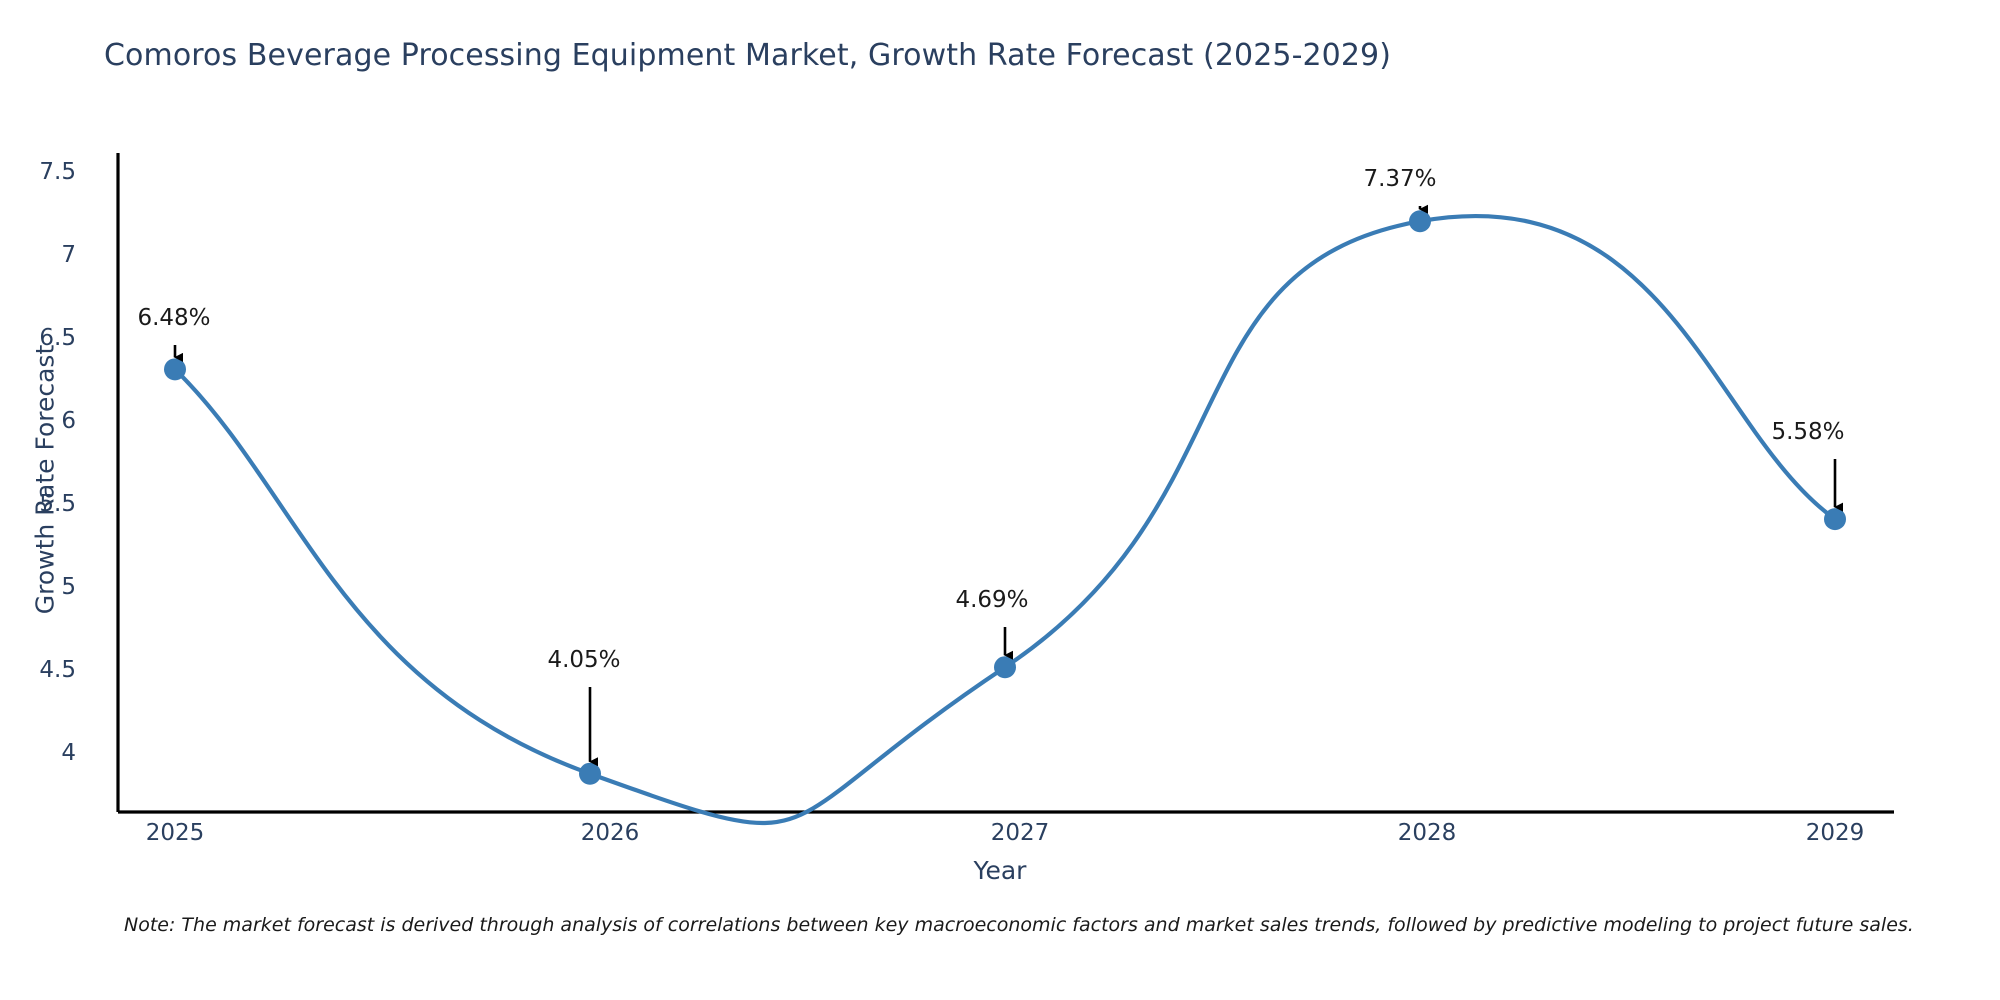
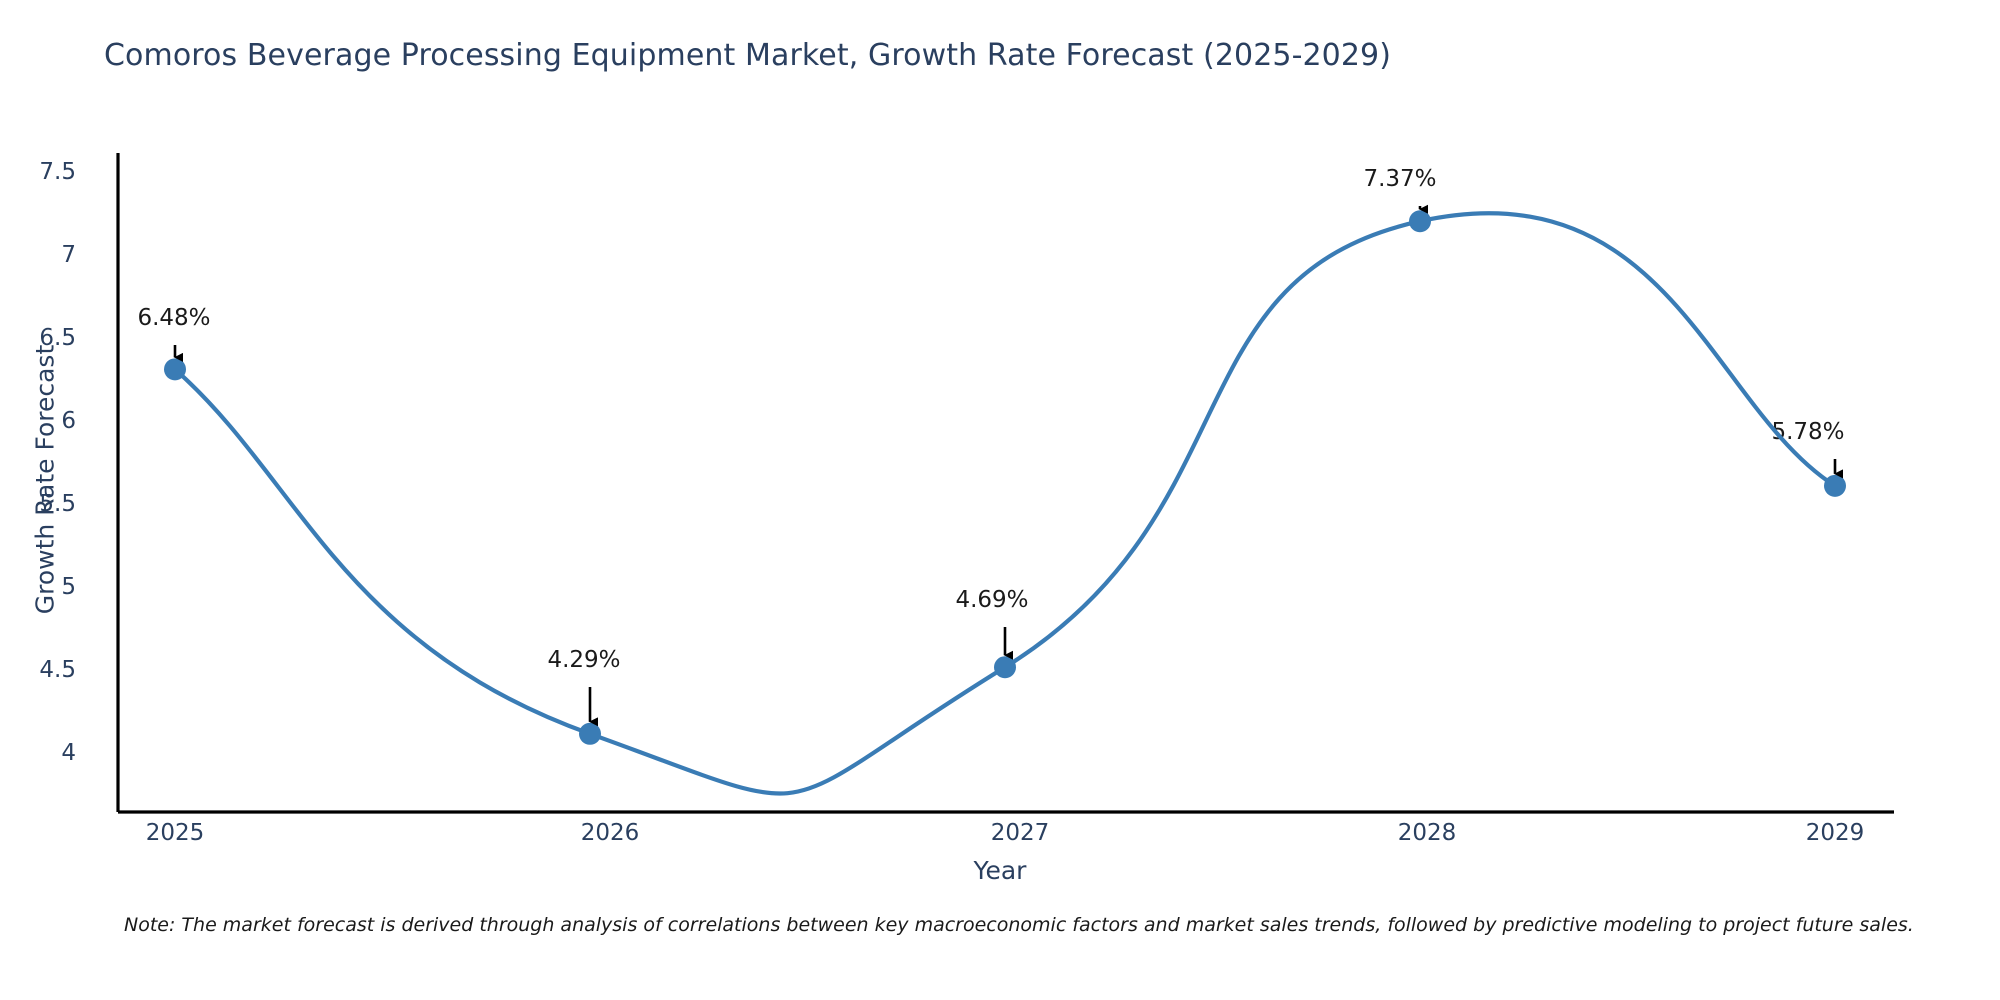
2026: 4.05% -> 4.29%
2029: 5.58% -> 5.78%
